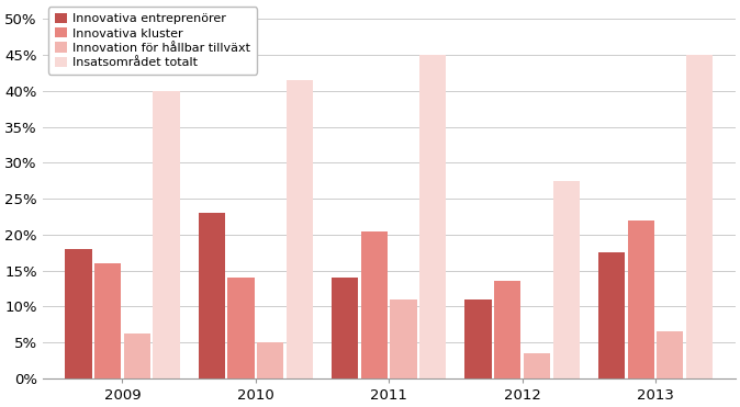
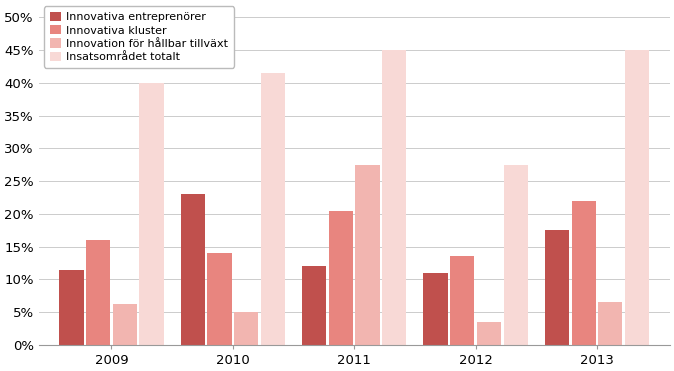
Innovativa entreprenörer/2009: 18.0% -> 11.4%
Innovativa entreprenörer/2011: 14.0% -> 12.0%
Innovation för hållbar tillväxt/2011: 11.0% -> 27.4%
